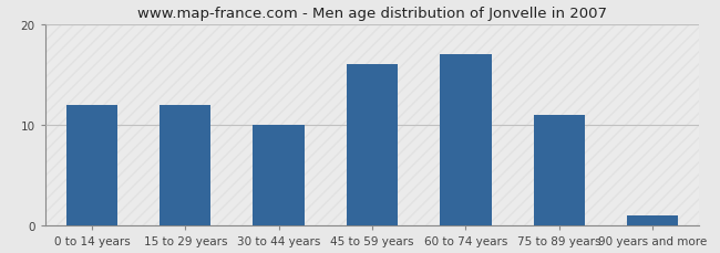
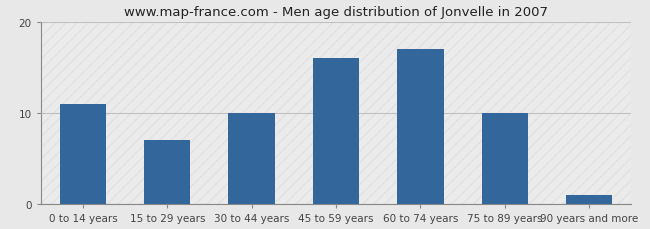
0 to 14 years: 12 -> 11
15 to 29 years: 12 -> 7
75 to 89 years: 11 -> 10
